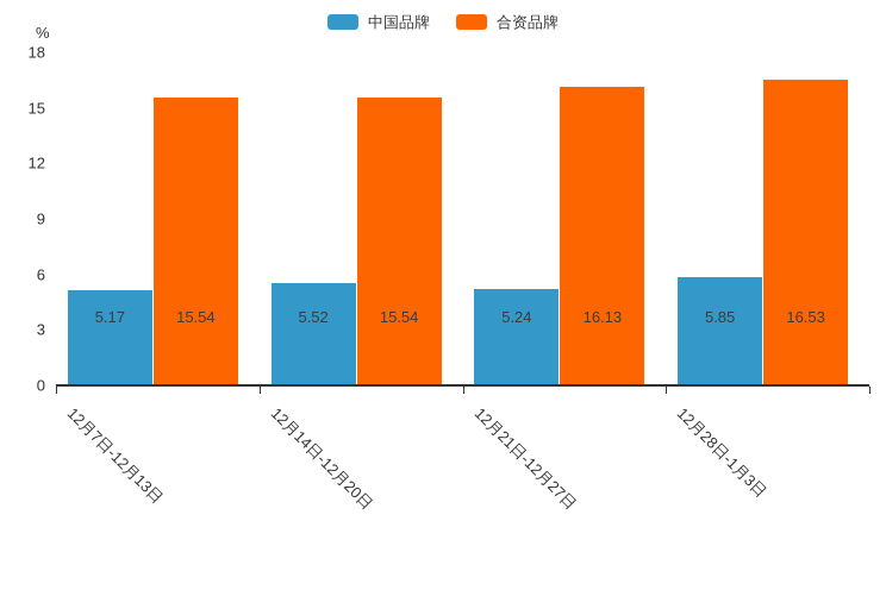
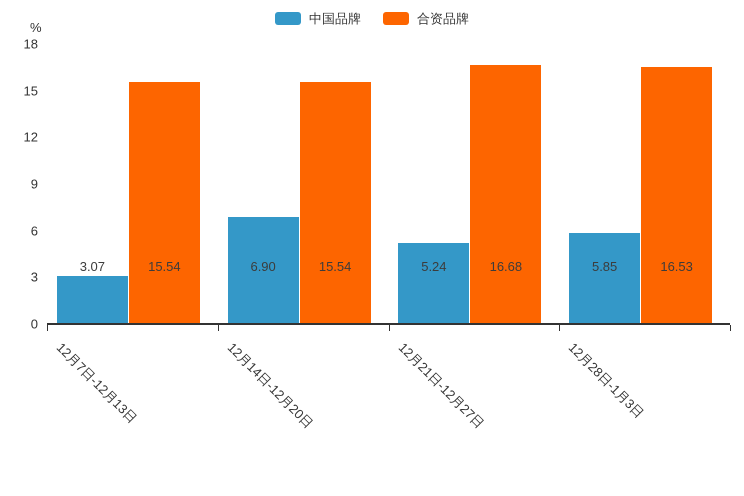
中国品牌/12月7日-12月13日: 5.17 -> 3.07
中国品牌/12月14日-12月20日: 5.52 -> 6.90
合资品牌/12月21日-12月27日: 16.13 -> 16.68
